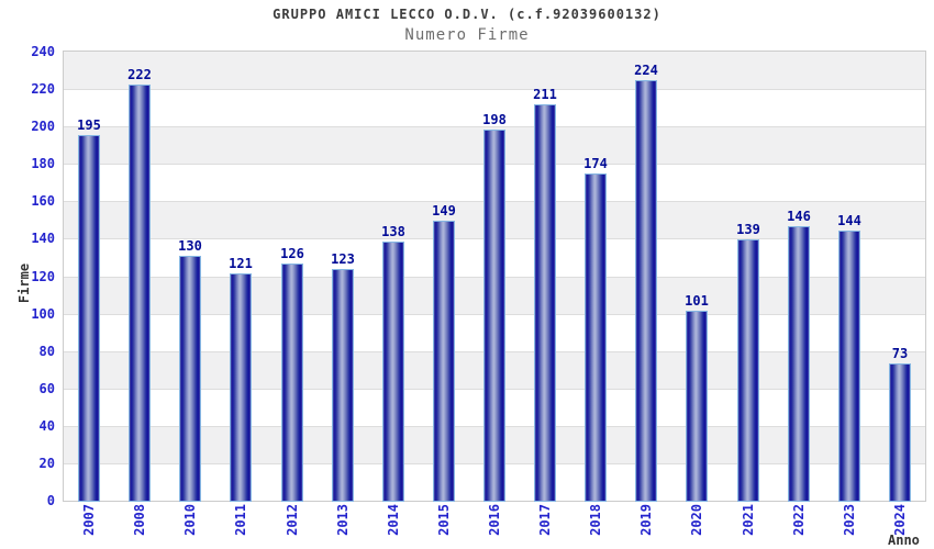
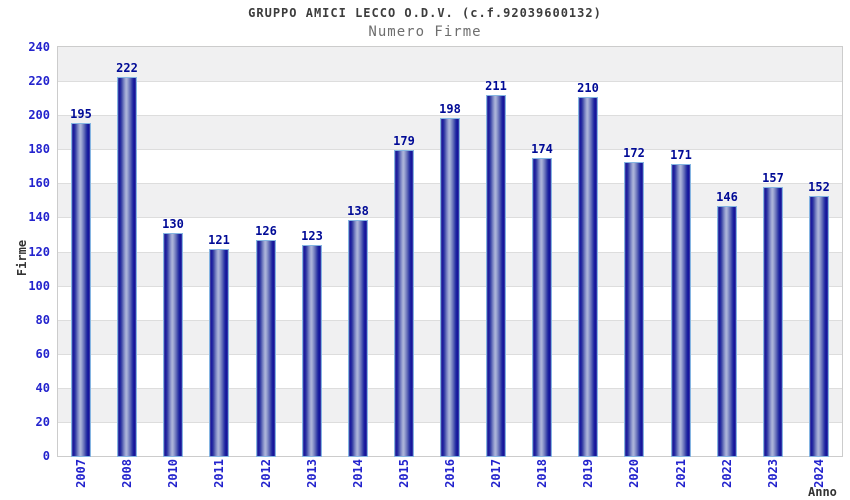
2015: 149 -> 179
2019: 224 -> 210
2020: 101 -> 172
2021: 139 -> 171
2023: 144 -> 157
2024: 73 -> 152
